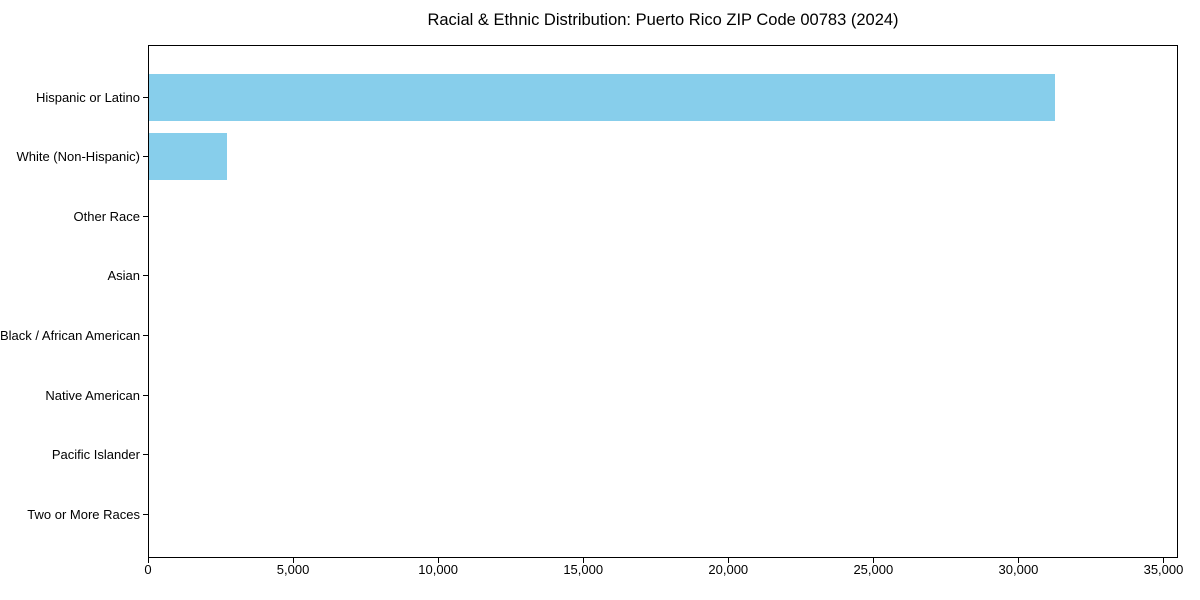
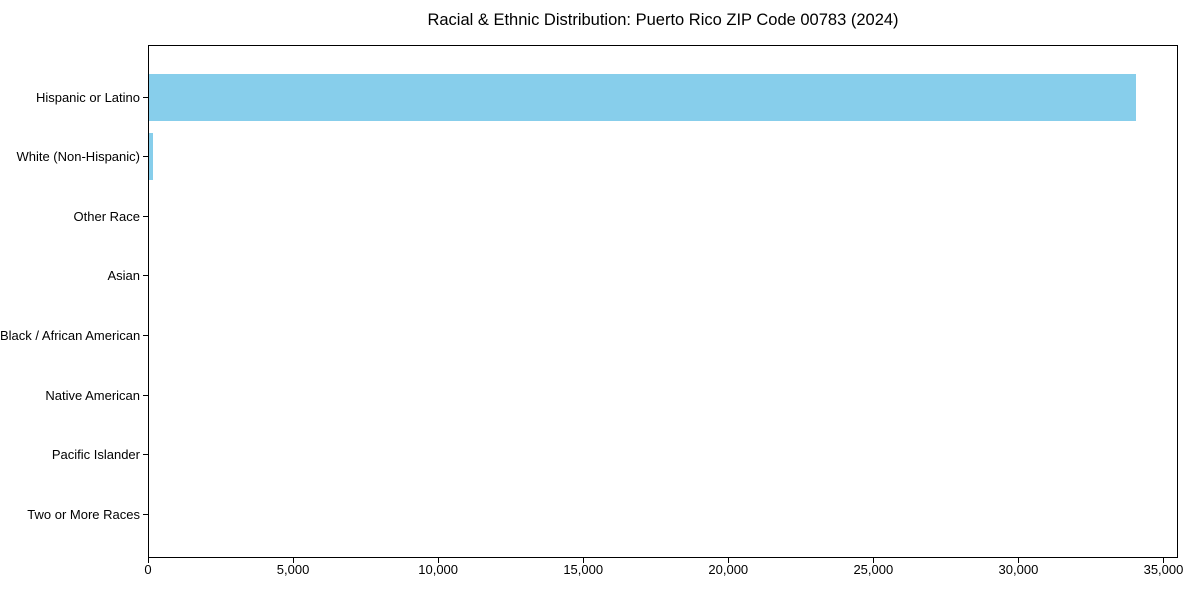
Hispanic or Latino: 31300 -> 34100
White (Non-Hispanic): 2700 -> 100
